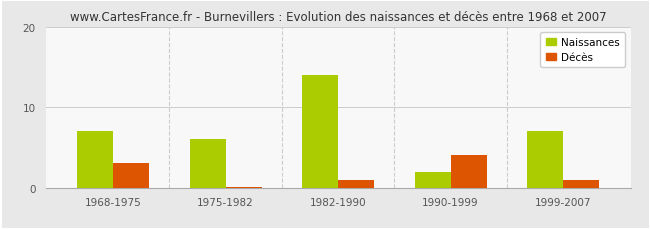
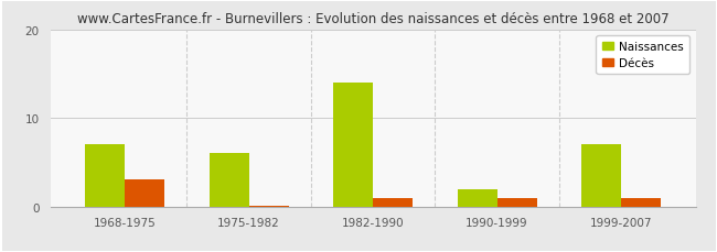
Décès/1990-1999: 4.0 -> 1.0
